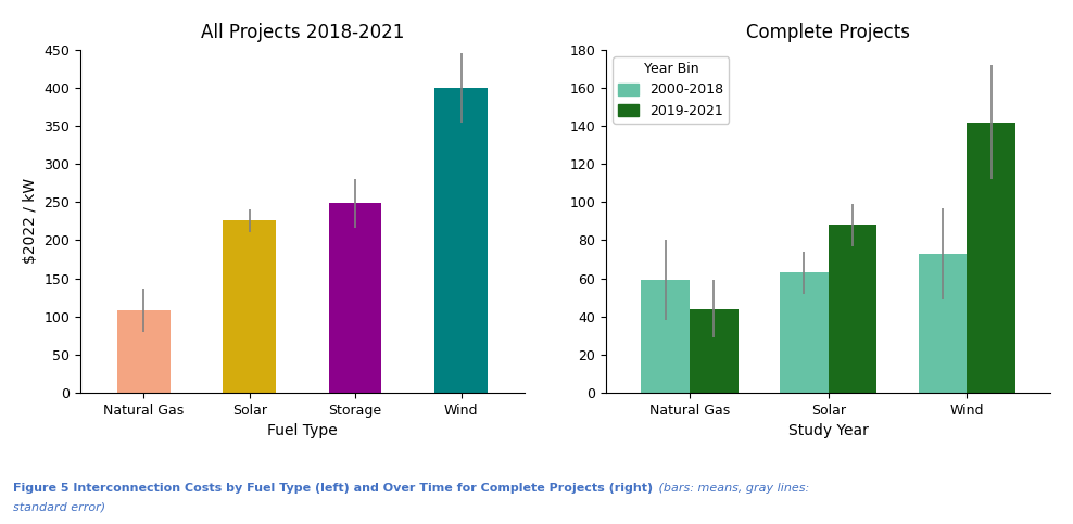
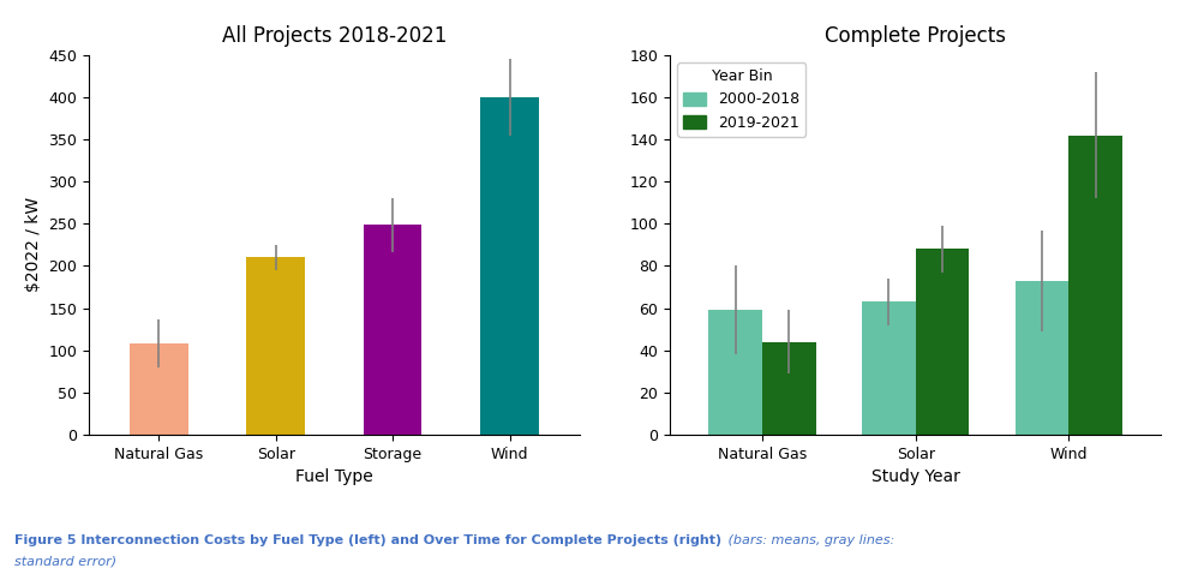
All Projects 2018-2021/Solar: 226 -> 210
